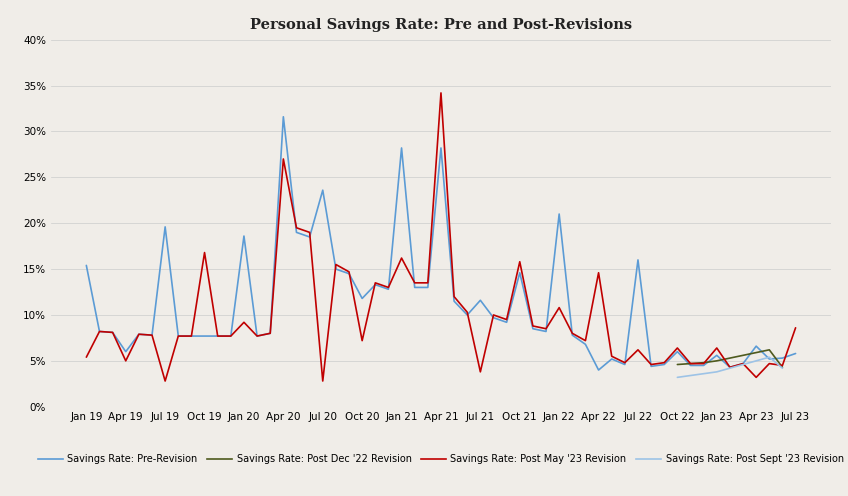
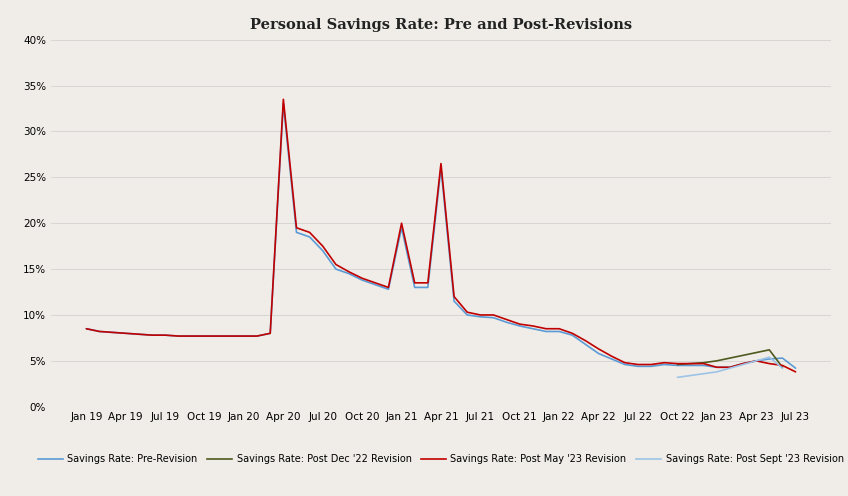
Savings Rate: Pre-Revision/Jan 19: 15.4% -> 8.5%
Savings Rate: Post May '23 Revision/Jan 19: 5.4% -> 8.5%
Savings Rate: Pre-Revision/Apr 19: 6.0% -> 8.0%
Savings Rate: Post May '23 Revision/Apr 19: 5.0% -> 8.0%
Savings Rate: Pre-Revision/Jul 19: 19.6% -> 7.8%
Savings Rate: Post May '23 Revision/Jul 19: 2.8% -> 7.8%
Savings Rate: Post May '23 Revision/Oct 19: 16.8% -> 7.7%
Savings Rate: Pre-Revision/Jan 20: 18.6% -> 7.7%
Savings Rate: Post May '23 Revision/Jan 20: 9.2% -> 7.7%
Savings Rate: Pre-Revision/Apr 20: 31.6% -> 33.0%
Savings Rate: Post May '23 Revision/Apr 20: 27.0% -> 33.5%
Savings Rate: Pre-Revision/Jul 20: 23.6% -> 17.0%
Savings Rate: Post May '23 Revision/Jul 20: 2.8% -> 17.5%
Savings Rate: Pre-Revision/Oct 20: 11.8% -> 13.8%
Savings Rate: Post May '23 Revision/Oct 20: 7.2% -> 14.0%
Savings Rate: Pre-Revision/Jan 21: 28.2% -> 19.5%
Savings Rate: Post May '23 Revision/Jan 21: 16.2% -> 20.0%
Savings Rate: Pre-Revision/Apr 21: 28.2% -> 26.0%
Savings Rate: Post May '23 Revision/Apr 21: 34.2% -> 26.5%
Savings Rate: Pre-Revision/Jul 21: 11.6% -> 9.8%
Savings Rate: Post May '23 Revision/Jul 21: 3.8% -> 10.0%
Savings Rate: Pre-Revision/Oct 21: 14.6% -> 8.8%
Savings Rate: Post May '23 Revision/Oct 21: 15.8% -> 9.0%
Savings Rate: Pre-Revision/Jan 22: 21.0% -> 8.2%
Savings Rate: Post May '23 Revision/Jan 22: 10.8% -> 8.5%
Savings Rate: Pre-Revision/Apr 22: 4.0% -> 5.8%
Savings Rate: Post May '23 Revision/Apr 22: 14.6% -> 6.3%
Savings Rate: Pre-Revision/Jul 22: 16.0% -> 4.4%
Savings Rate: Post May '23 Revision/Jul 22: 6.2% -> 4.6%
Savings Rate: Pre-Revision/Oct 22: 6.0% -> 4.5%
Savings Rate: Post May '23 Revision/Oct 22: 6.4% -> 4.7%
Savings Rate: Pre-Revision/Jan 23: 5.6% -> 4.3%
Savings Rate: Post May '23 Revision/Jan 23: 6.4% -> 4.3%
Savings Rate: Pre-Revision/Apr 23: 6.6% -> 5.0%
Savings Rate: Post May '23 Revision/Apr 23: 3.2% -> 5.0%
Savings Rate: Pre-Revision/Jul 23: 5.8% -> 4.2%
Savings Rate: Post May '23 Revision/Jul 23: 8.6% -> 3.8%
